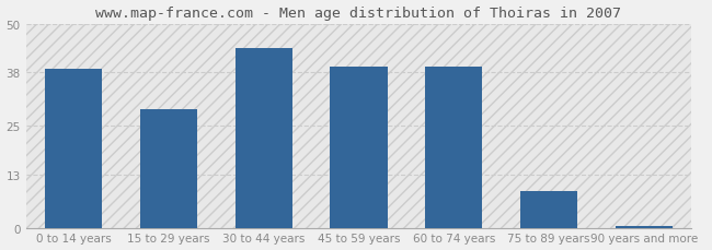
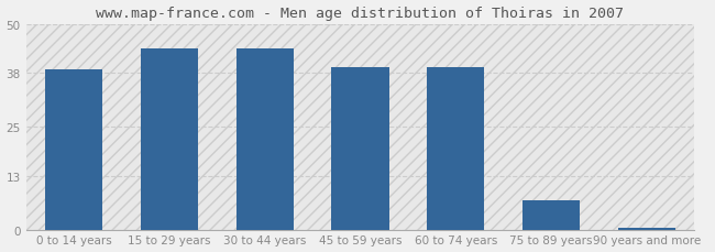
15 to 29 years: 29.0 -> 44.0
75 to 89 years: 9.0 -> 7.0
